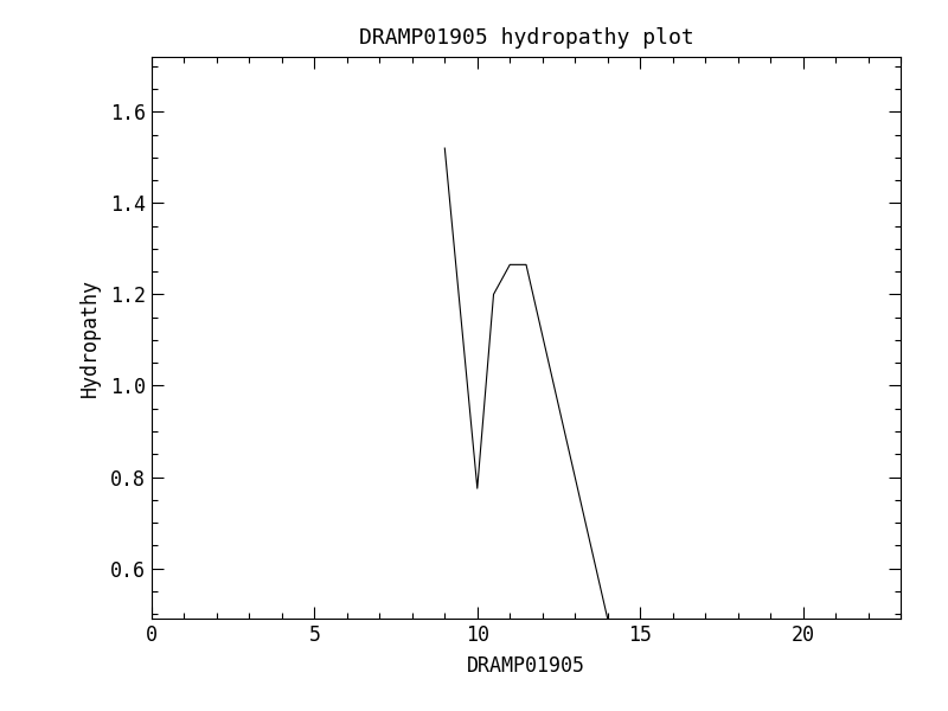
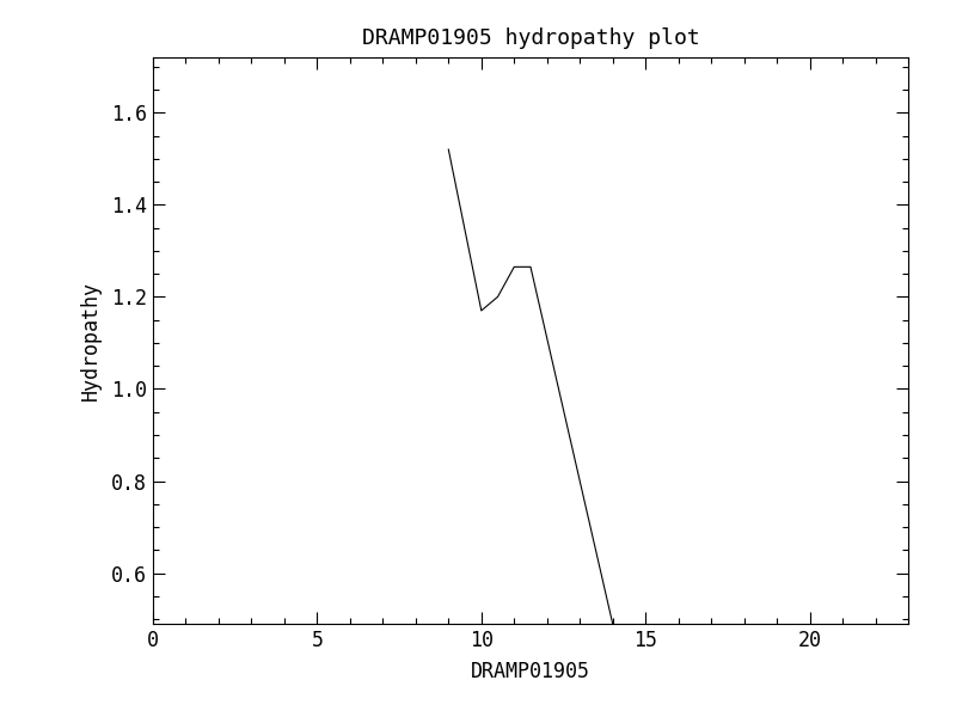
10: 0.775 -> 1.170
